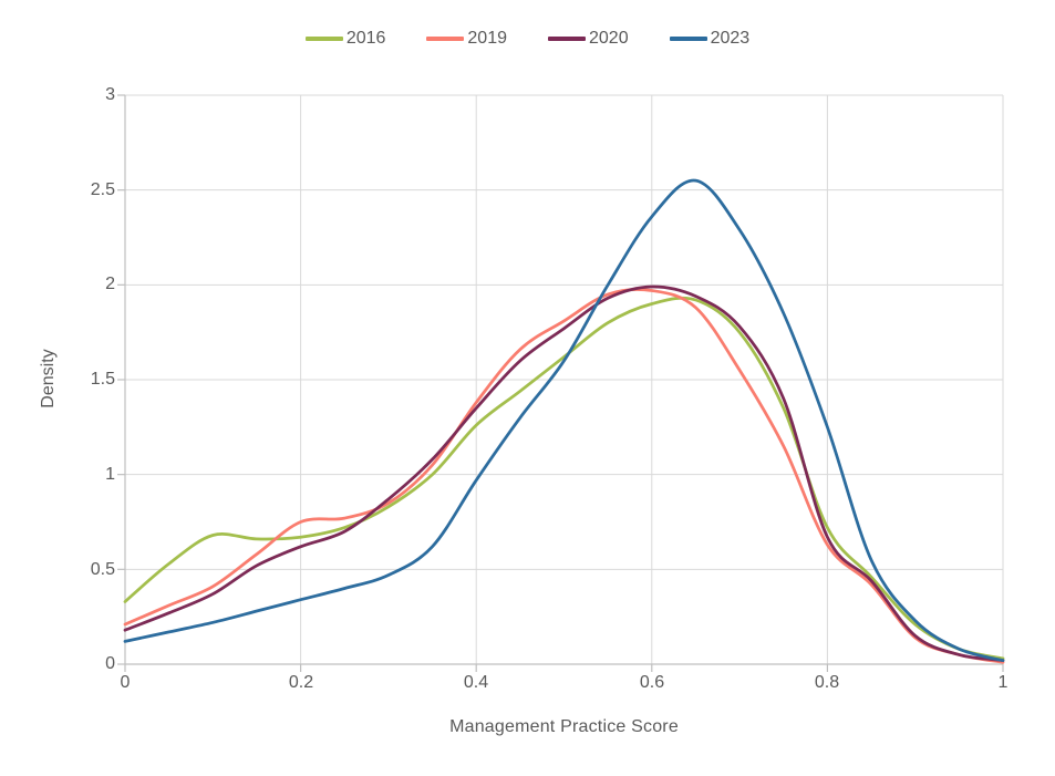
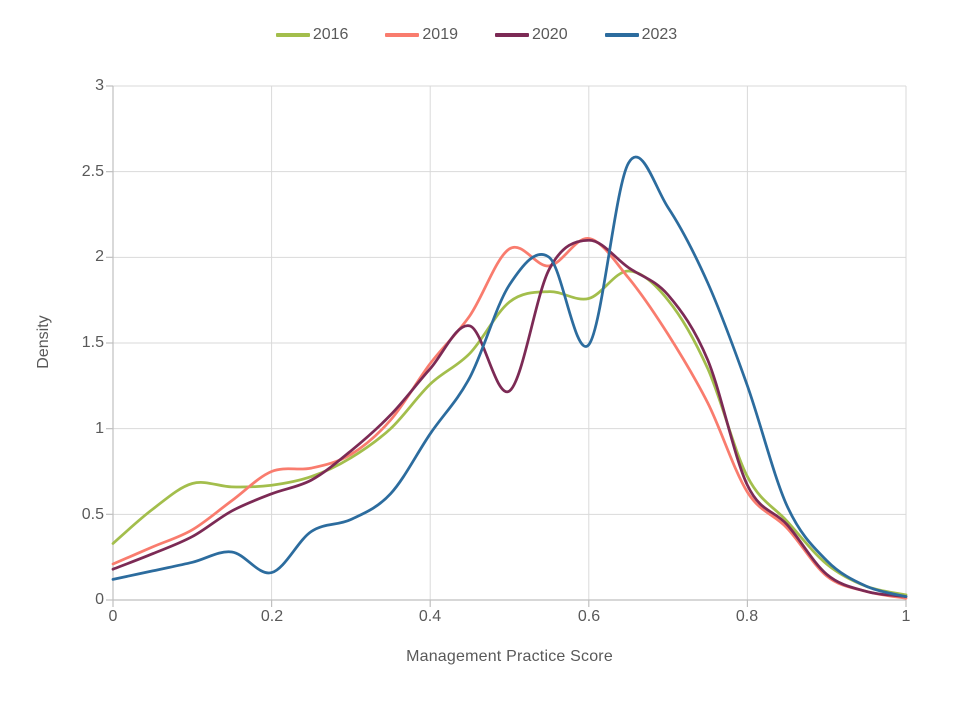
2023/0.2: 0.34 -> 0.16
2016/0.5: 1.62 -> 1.74
2019/0.5: 1.81 -> 2.05
2020/0.5: 1.77 -> 1.22
2023/0.5: 1.60 -> 1.84
2016/0.6: 1.90 -> 1.76
2019/0.6: 1.97 -> 2.11
2020/0.6: 1.99 -> 2.10
2023/0.6: 2.36 -> 1.49
